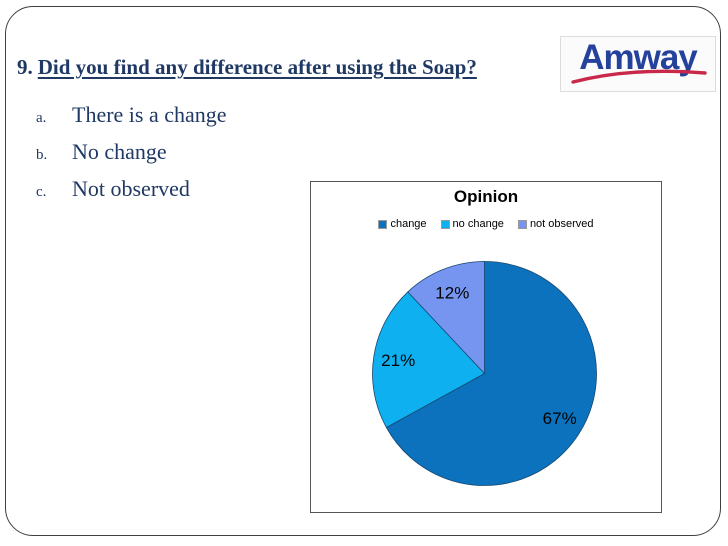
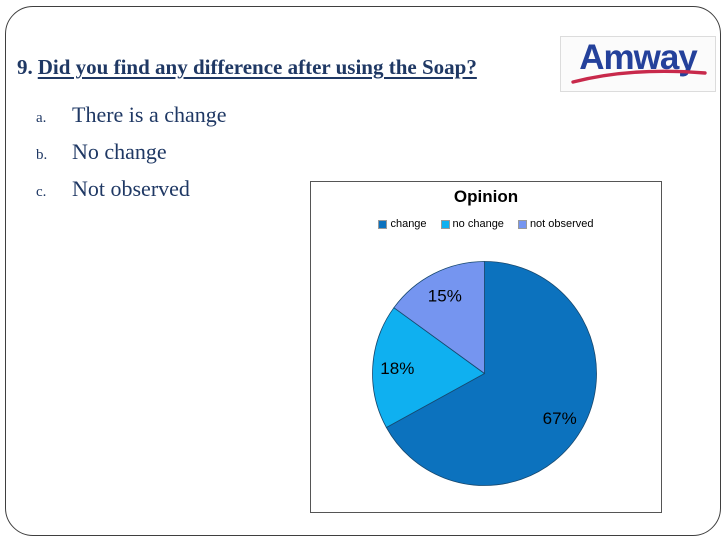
no change: 21% -> 18%
not observed: 12% -> 15%
